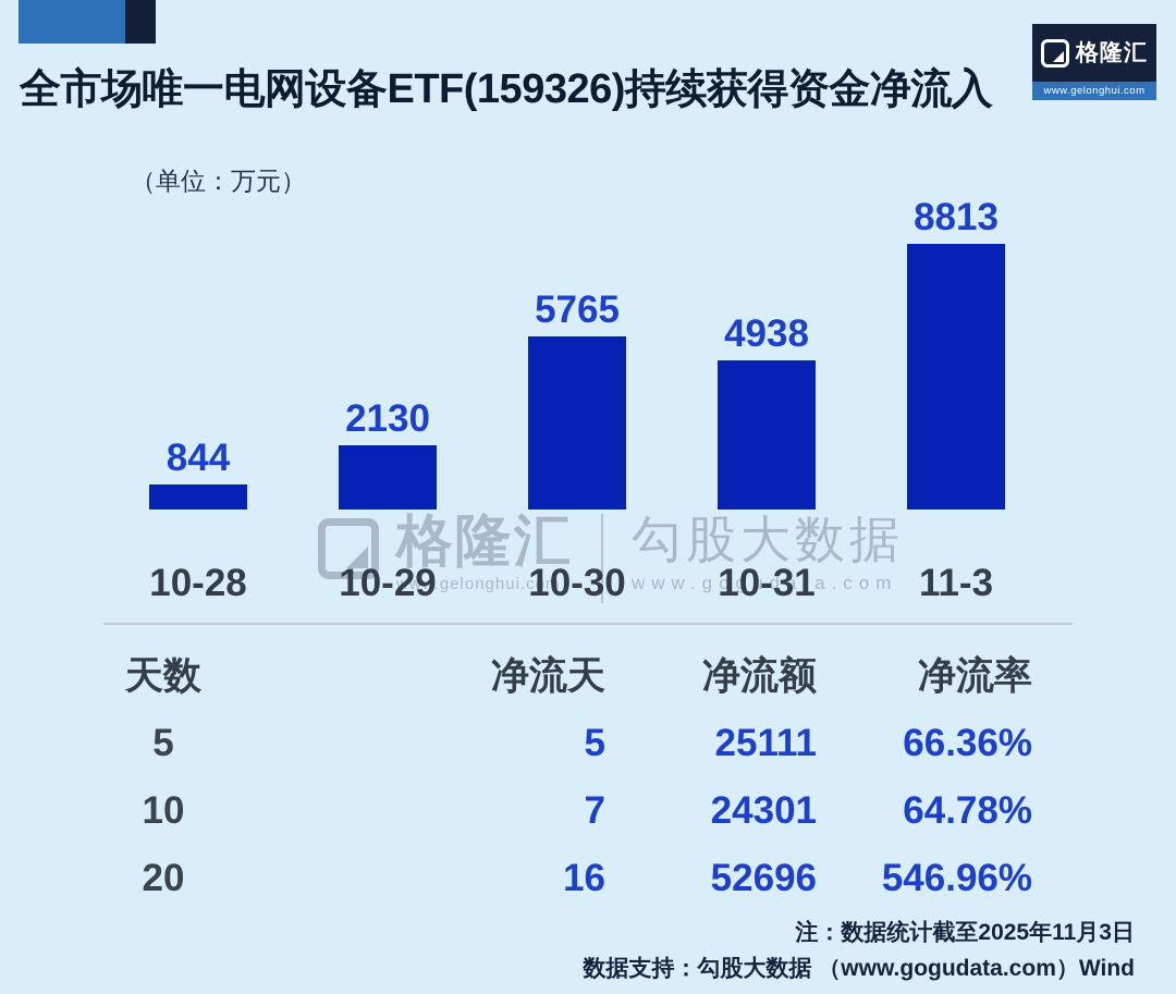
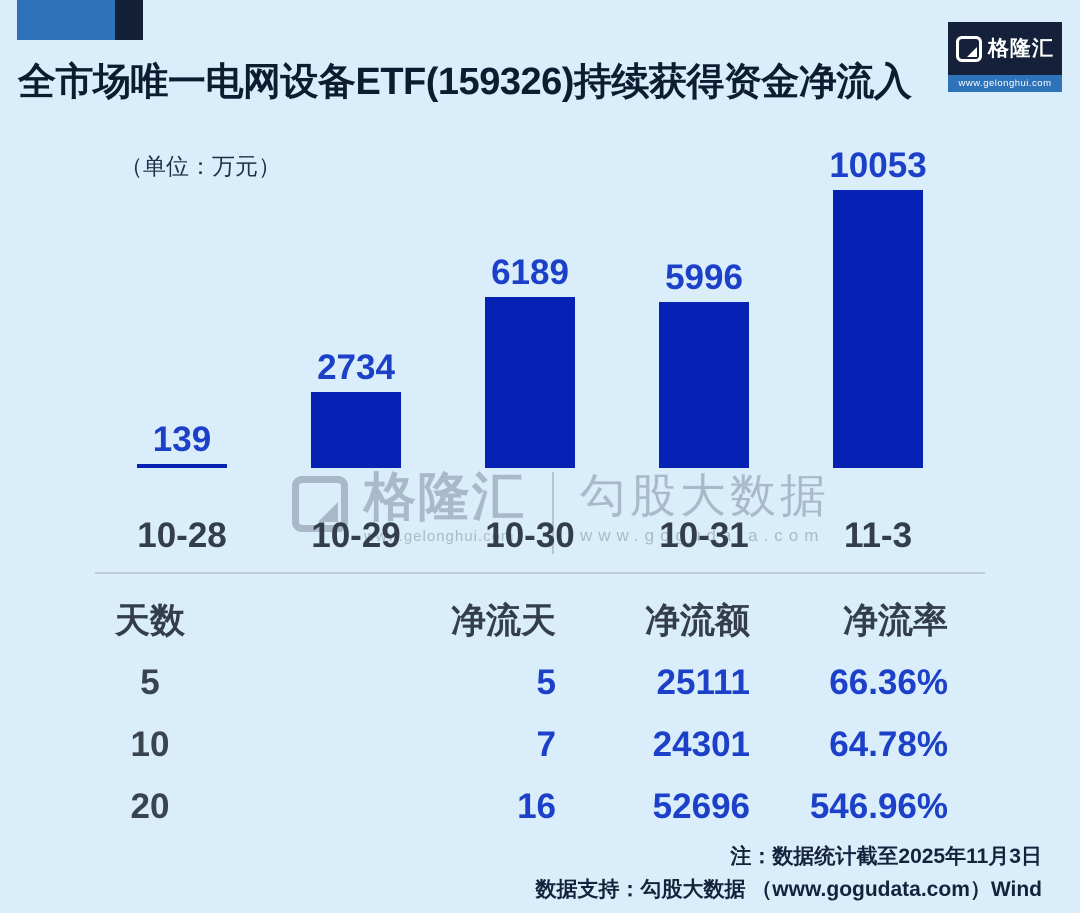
10-28: 844 -> 139
10-29: 2130 -> 2734
10-30: 5765 -> 6189
10-31: 4938 -> 5996
11-3: 8813 -> 10053
